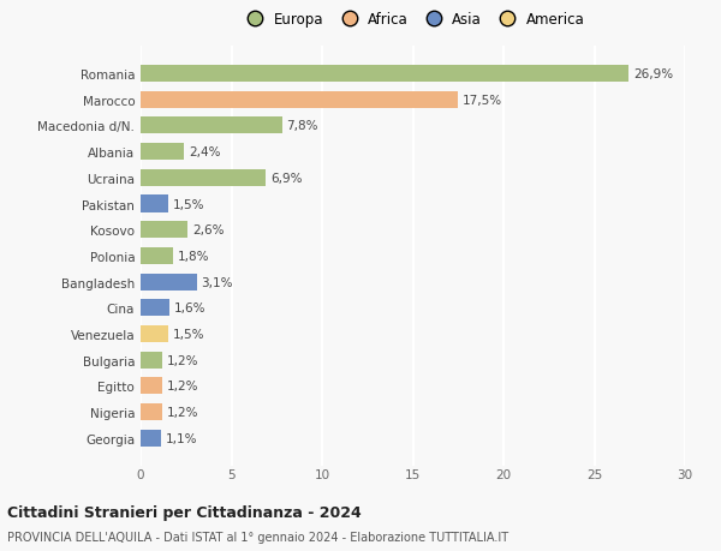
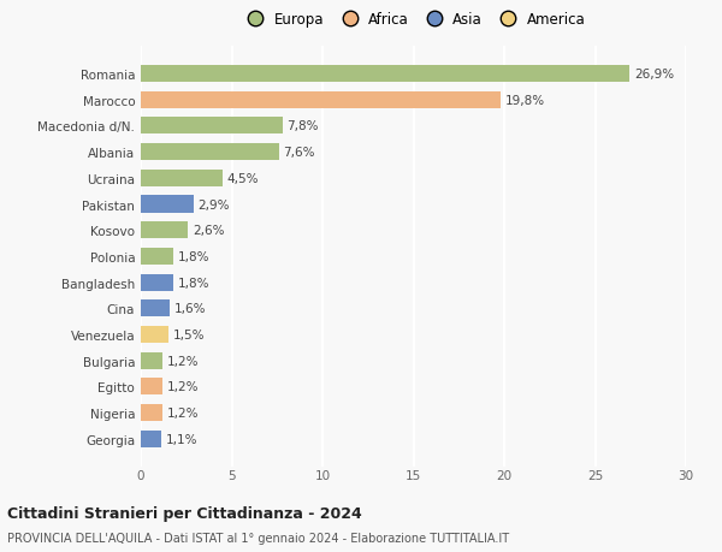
Marocco: 17,5% -> 19,8%
Albania: 2,4% -> 7,6%
Ucraina: 6,9% -> 4,5%
Pakistan: 1,5% -> 2,9%
Bangladesh: 3,1% -> 1,8%
